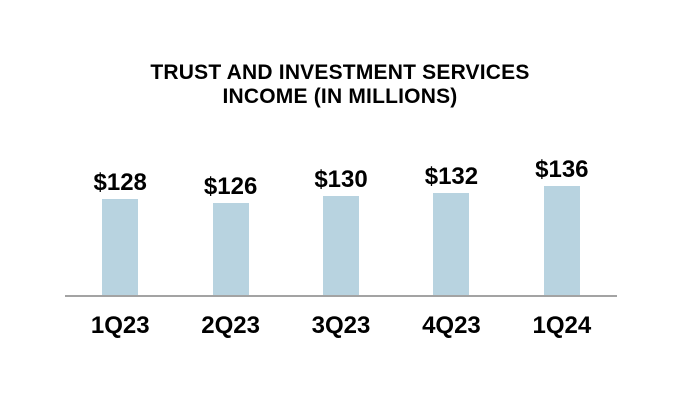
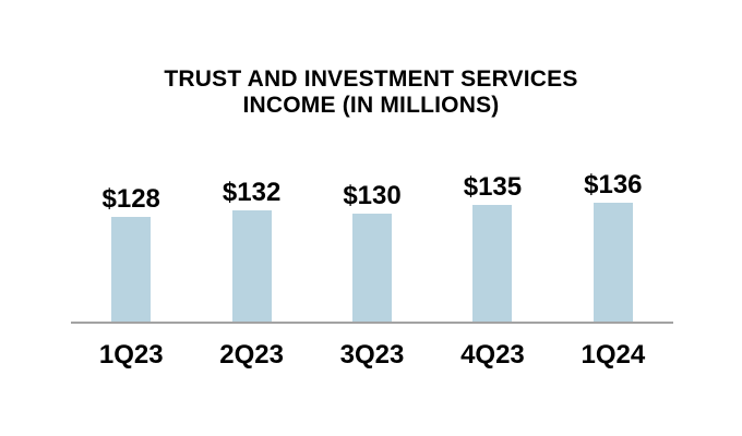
2Q23: $126 -> $132
4Q23: $132 -> $135
